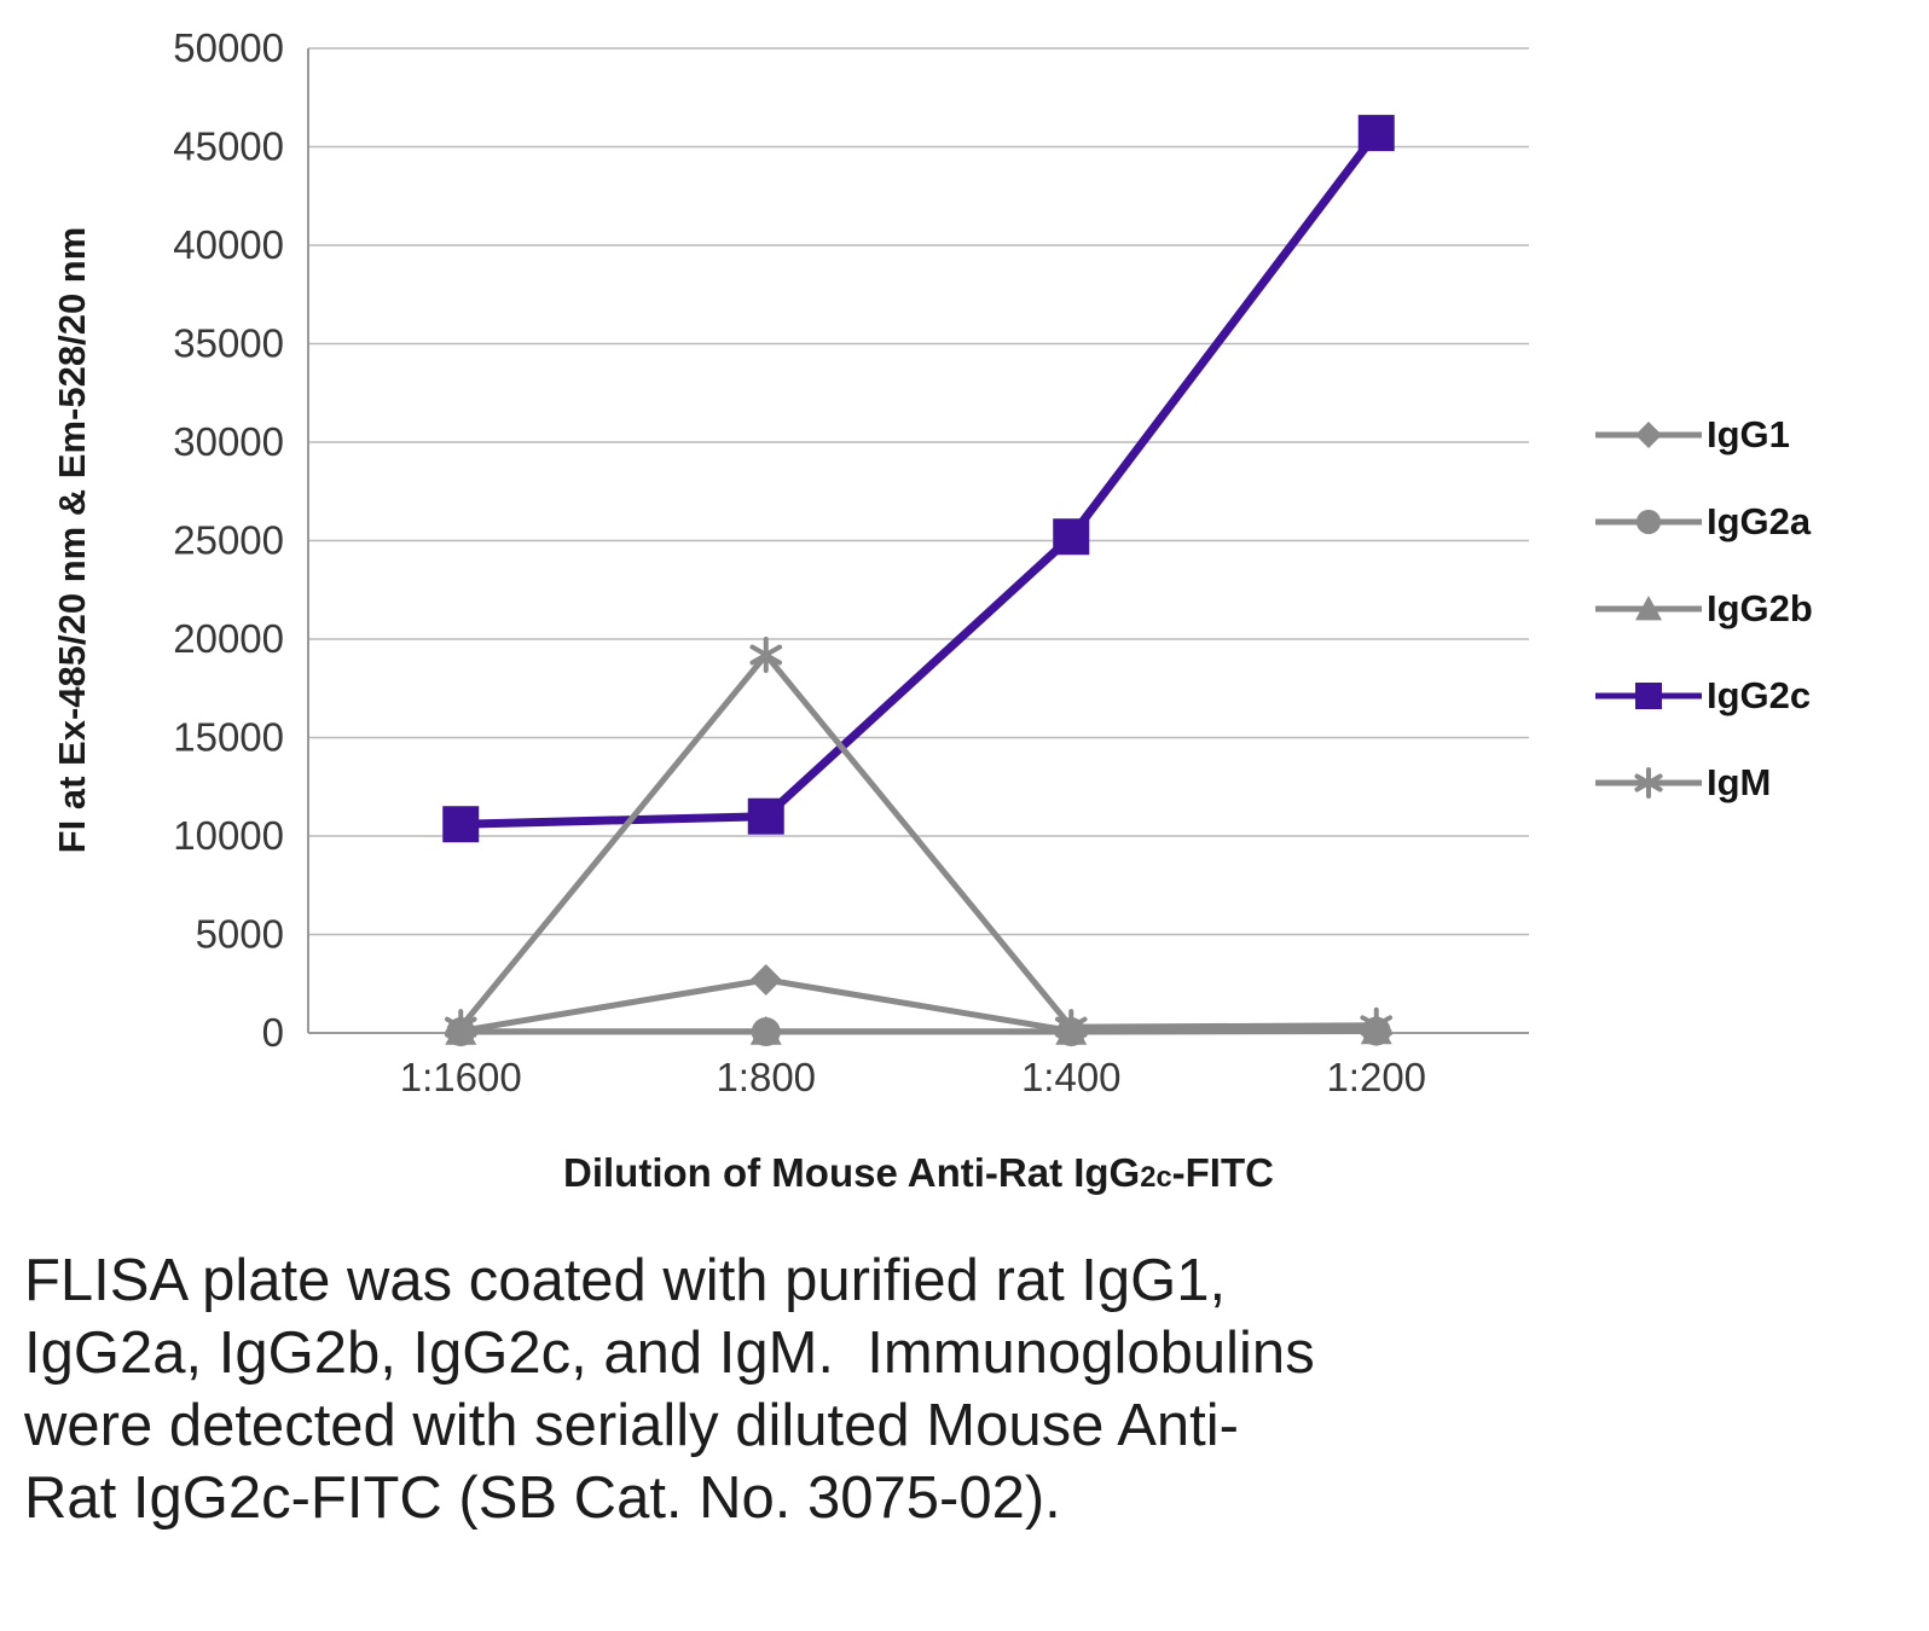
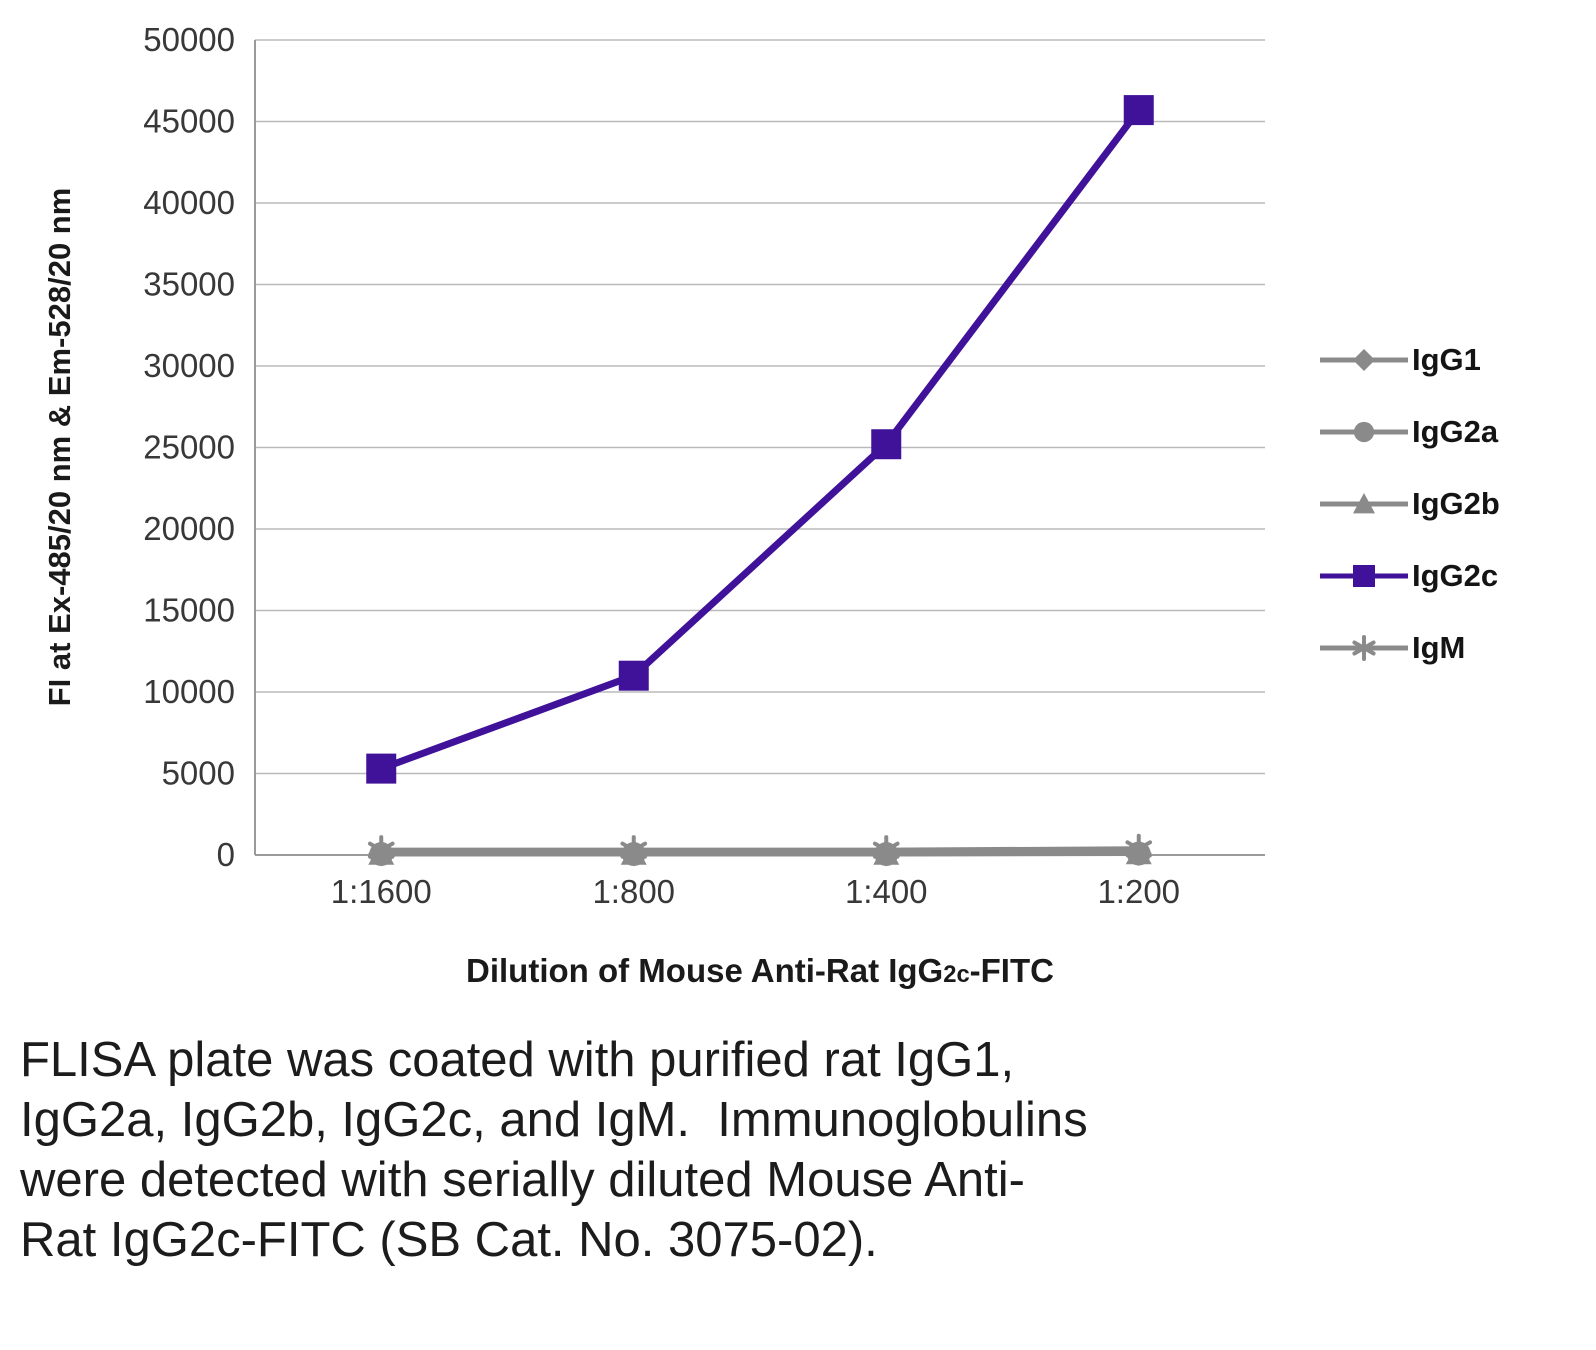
IgG2c/1:1600: 10600 -> 5300
IgG1/1:800: 2700 -> 100
IgM/1:800: 19200 -> 300
